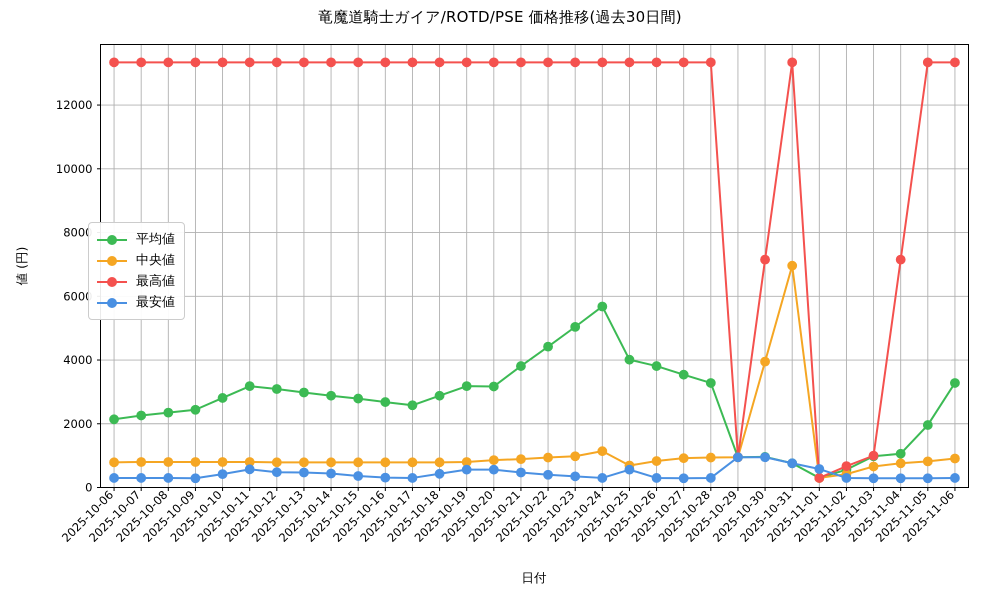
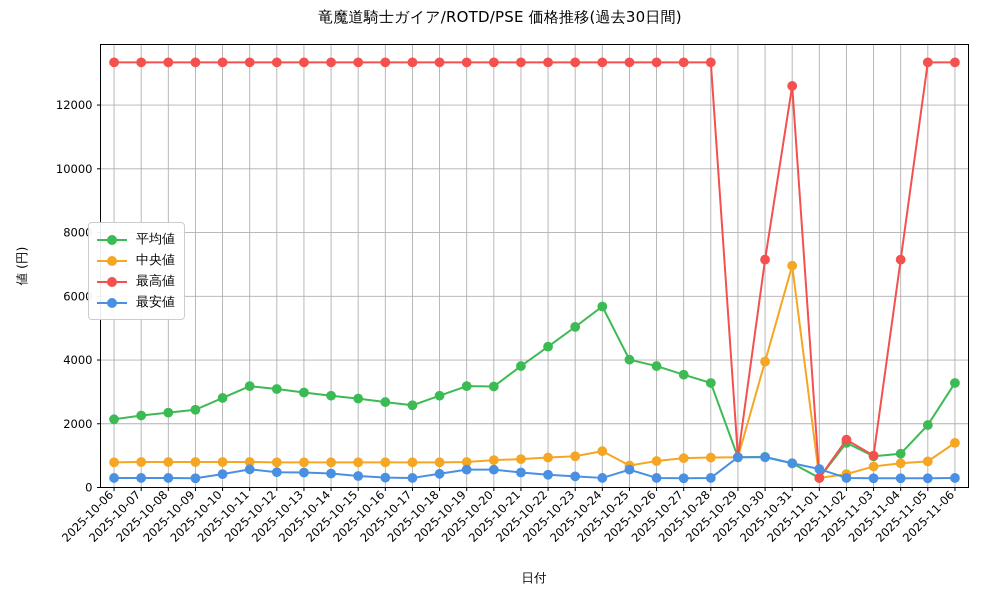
最高値/2025-10-31: 13300 -> 12600
平均値/2025-11-02: 600 -> 1400
最高値/2025-11-02: 700 -> 1500
中央値/2025-11-06: 900 -> 1400
